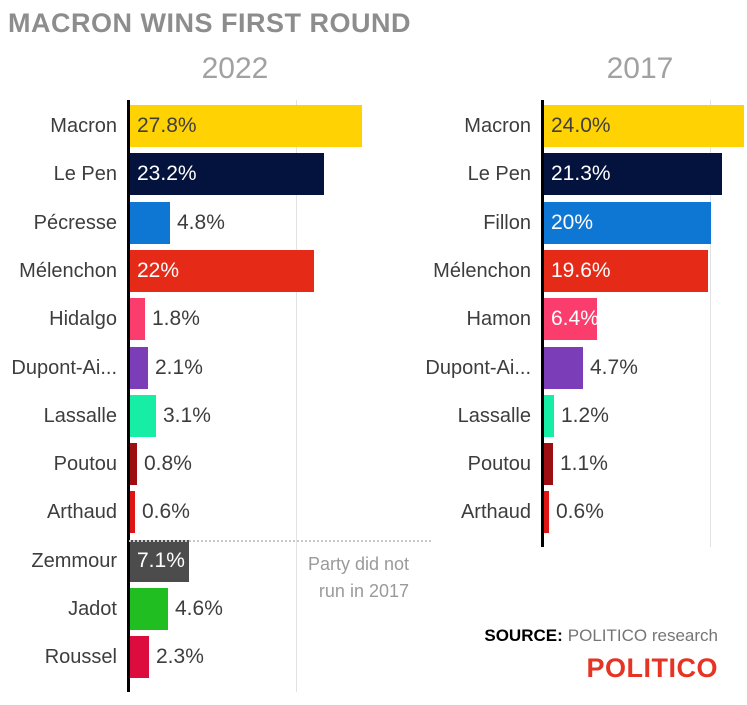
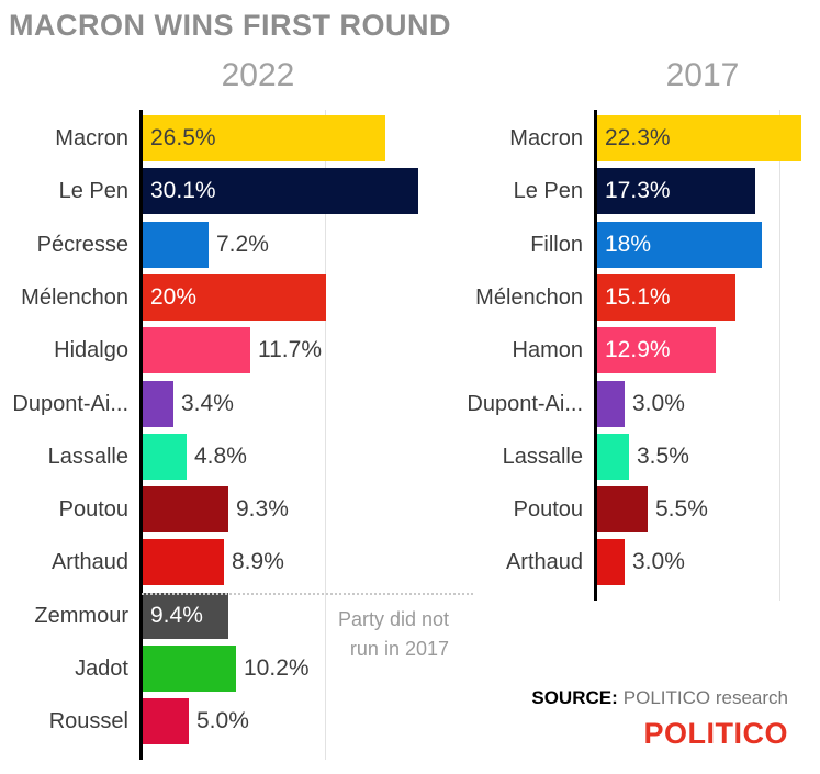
2022/Macron: 27.8% -> 26.5%
2022/Le Pen: 23.2% -> 30.1%
2022/Pécresse: 4.8% -> 7.2%
2022/Mélenchon: 22% -> 20%
2022/Hidalgo: 1.8% -> 11.7%
2022/Dupont-Ai...: 2.1% -> 3.4%
2022/Lassalle: 3.1% -> 4.8%
2022/Poutou: 0.8% -> 9.3%
2022/Arthaud: 0.6% -> 8.9%
2022/Zemmour: 7.1% -> 9.4%
2022/Jadot: 4.6% -> 10.2%
2022/Roussel: 2.3% -> 5.0%
2017/Macron: 24.0% -> 22.3%
2017/Le Pen: 21.3% -> 17.3%
2017/Fillon: 20% -> 18%
2017/Mélenchon: 19.6% -> 15.1%
2017/Hamon: 6.4% -> 12.9%
2017/Dupont-Ai...: 4.7% -> 3.0%
2017/Lassalle: 1.2% -> 3.5%
2017/Poutou: 1.1% -> 5.5%
2017/Arthaud: 0.6% -> 3.0%
